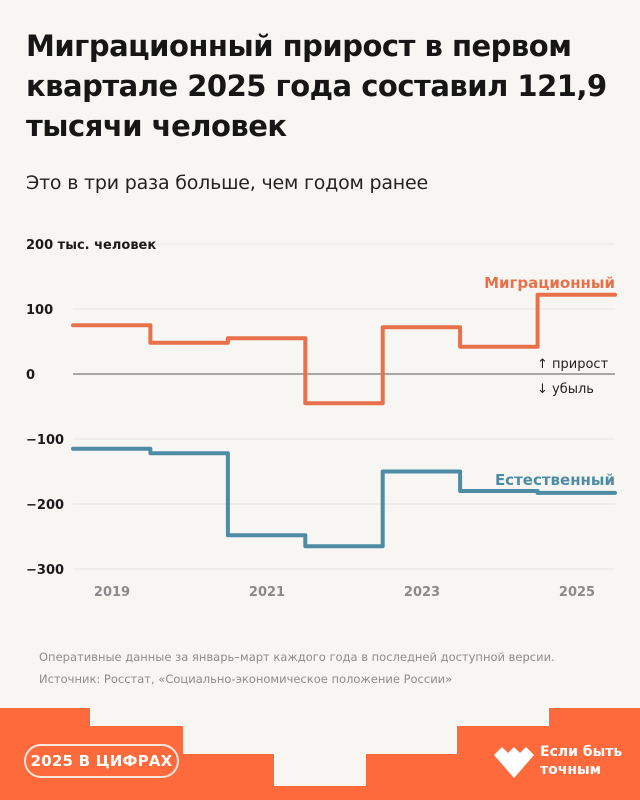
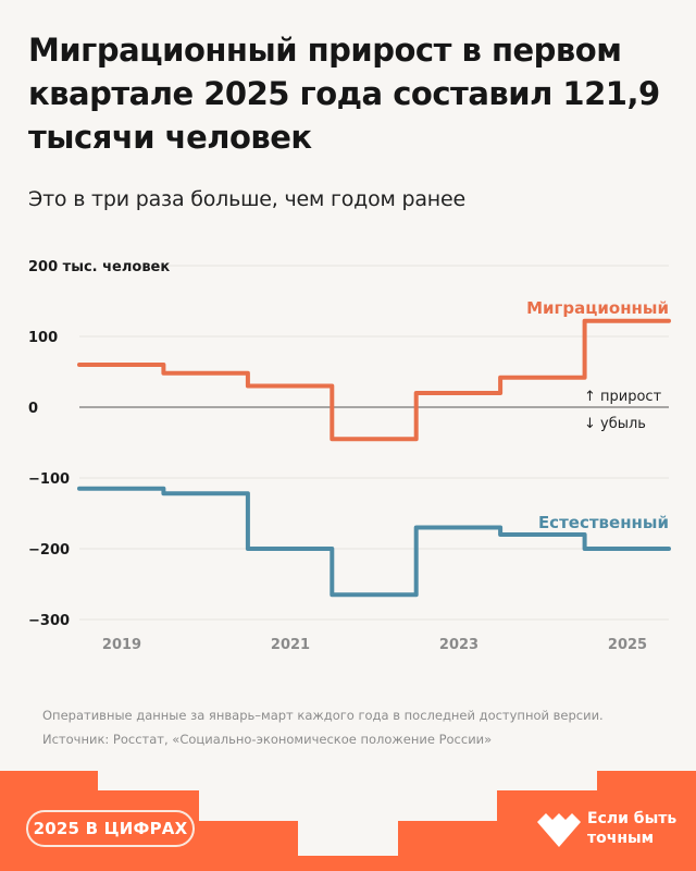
Миграционный/2019: 80 -> 60
Миграционный/2021: 60 -> 30
Естественный/2021: -250 -> -200
Миграционный/2023: 70 -> 20
Естественный/2023: -150 -> -170
Естественный/2025: -180 -> -200
